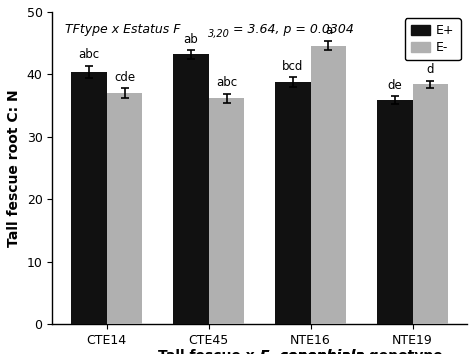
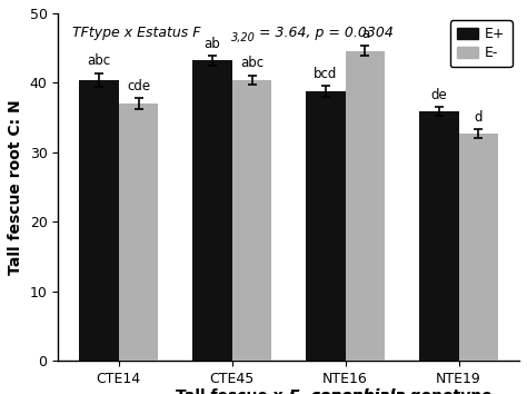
E-/CTE45: 36.2 -> 40.4
E-/NTE19: 38.4 -> 32.7
